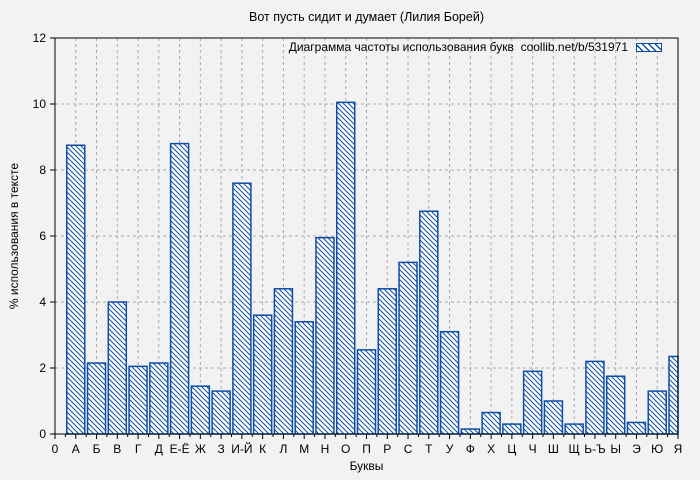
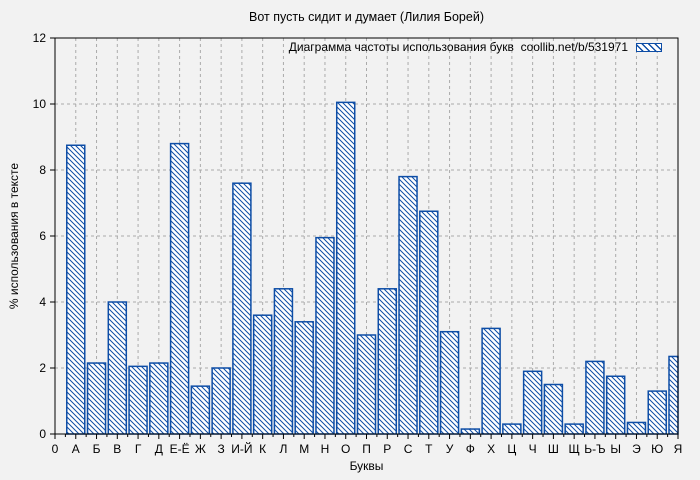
З: 1.3 -> 2.0
П: 2.5 -> 3.0
С: 5.2 -> 7.8
Х: 0.7 -> 3.2
Ш: 1.0 -> 1.5
